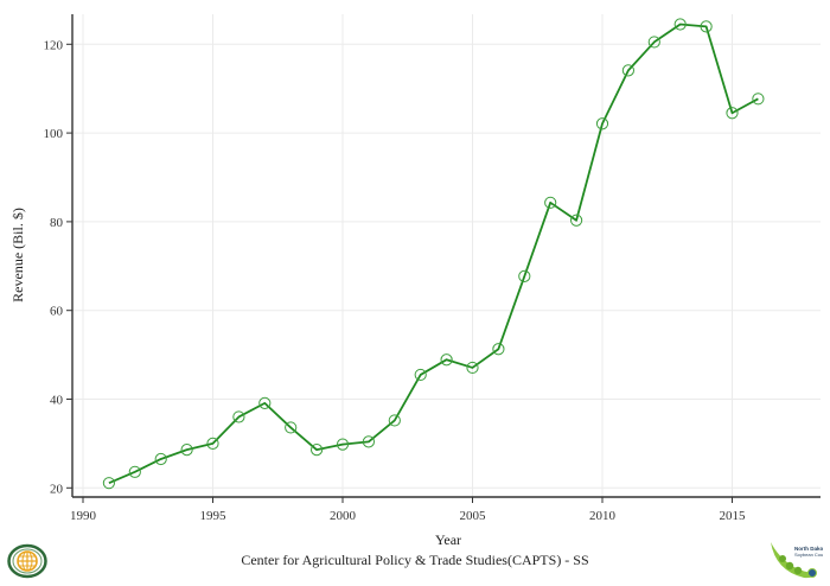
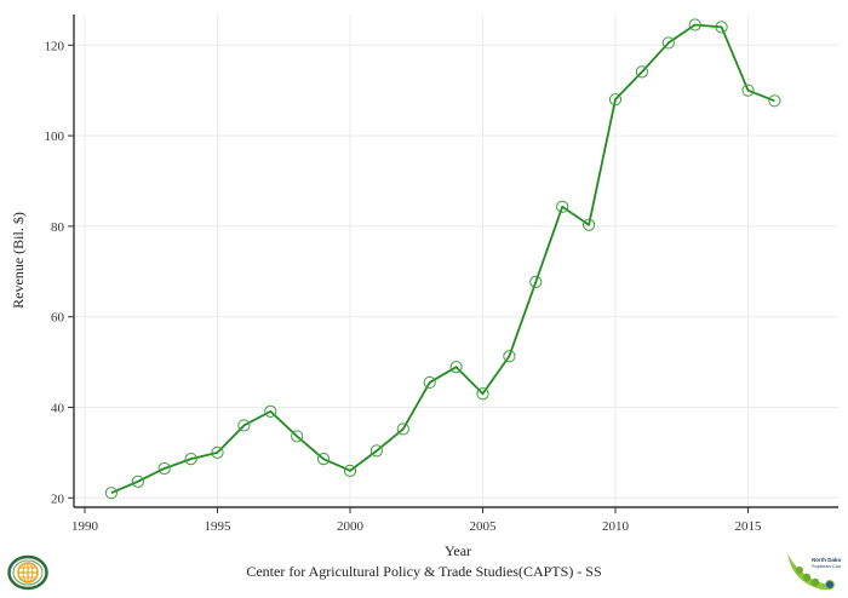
2000: 30 -> 26
2005: 47 -> 43
2010: 102 -> 108
2015: 104 -> 110
